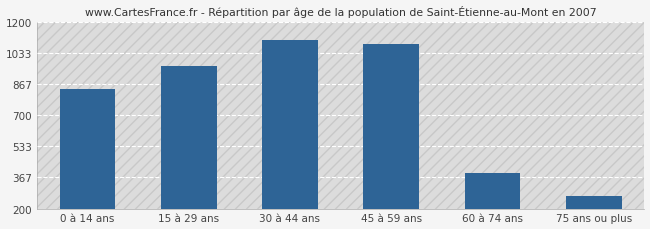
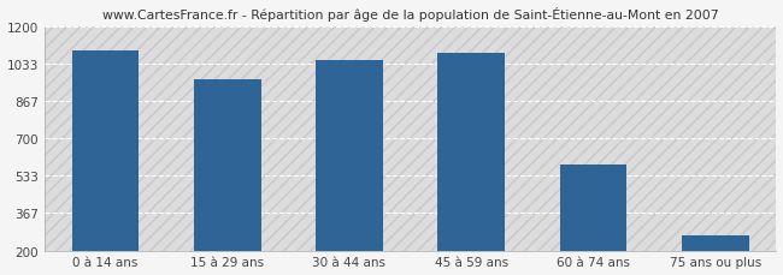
0 à 14 ans: 840 -> 1090
30 à 44 ans: 1100 -> 1050
60 à 74 ans: 390 -> 580
